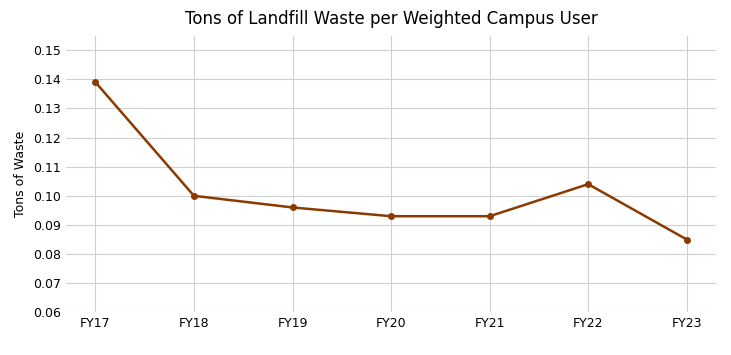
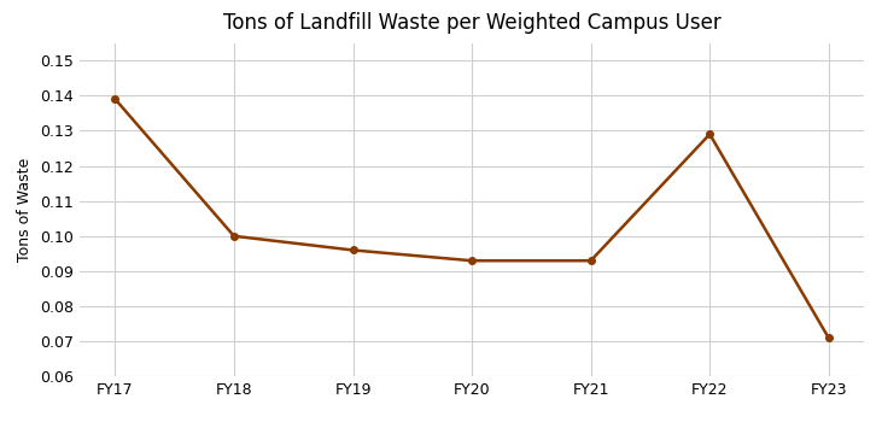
FY22: 0.104 -> 0.129
FY23: 0.085 -> 0.071
